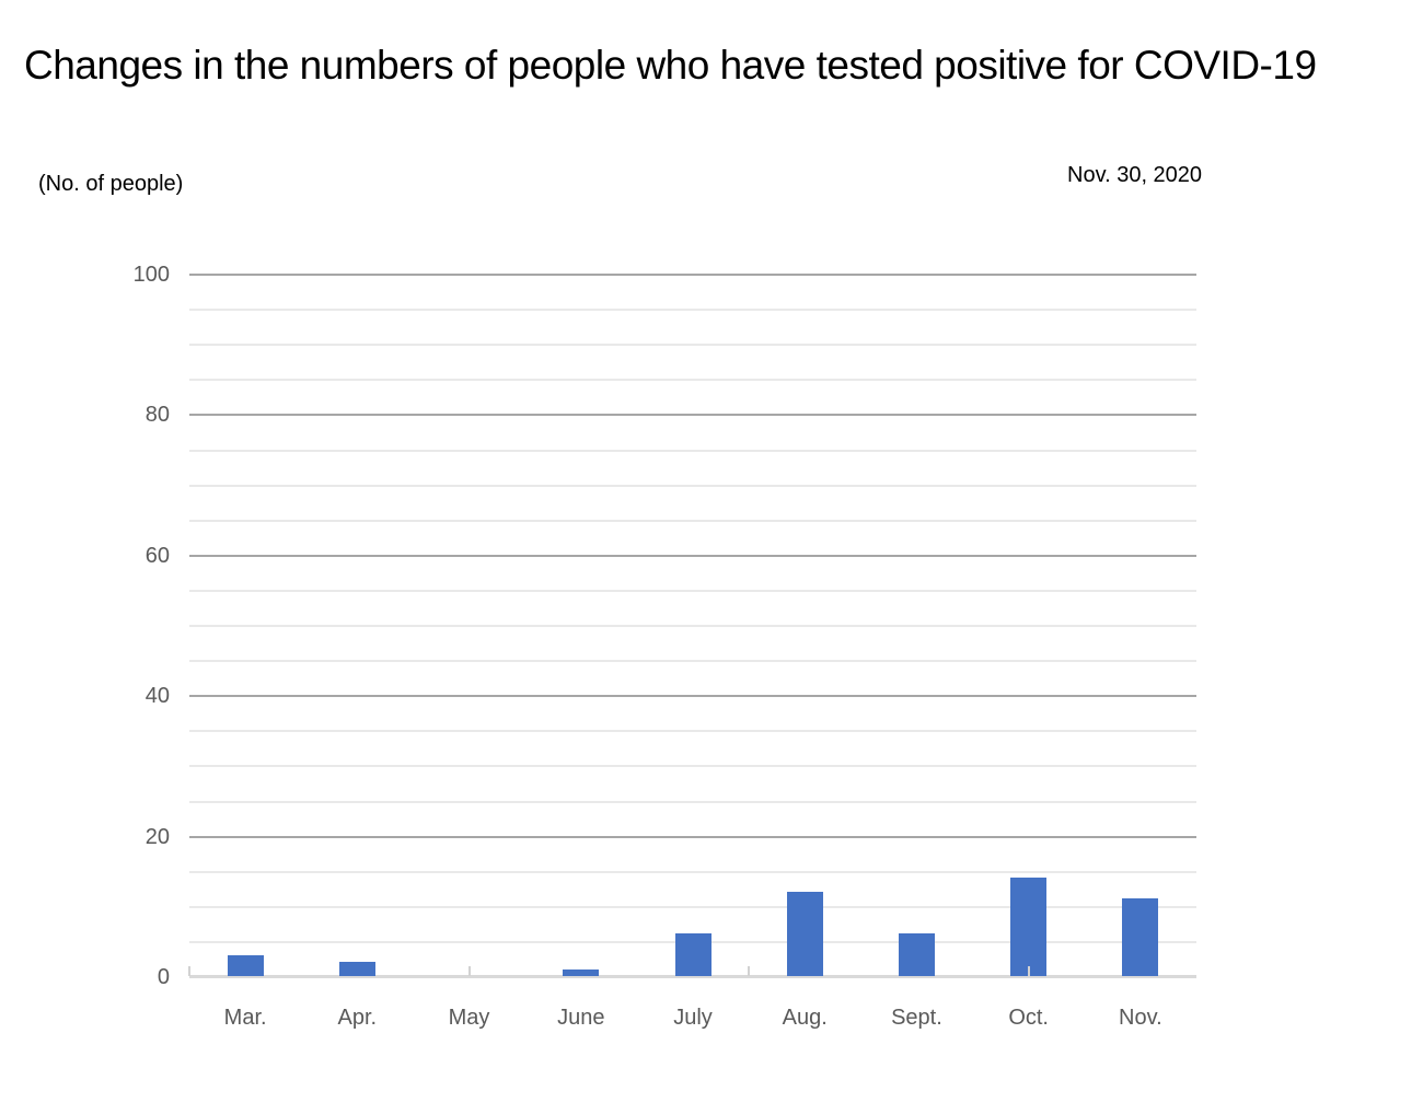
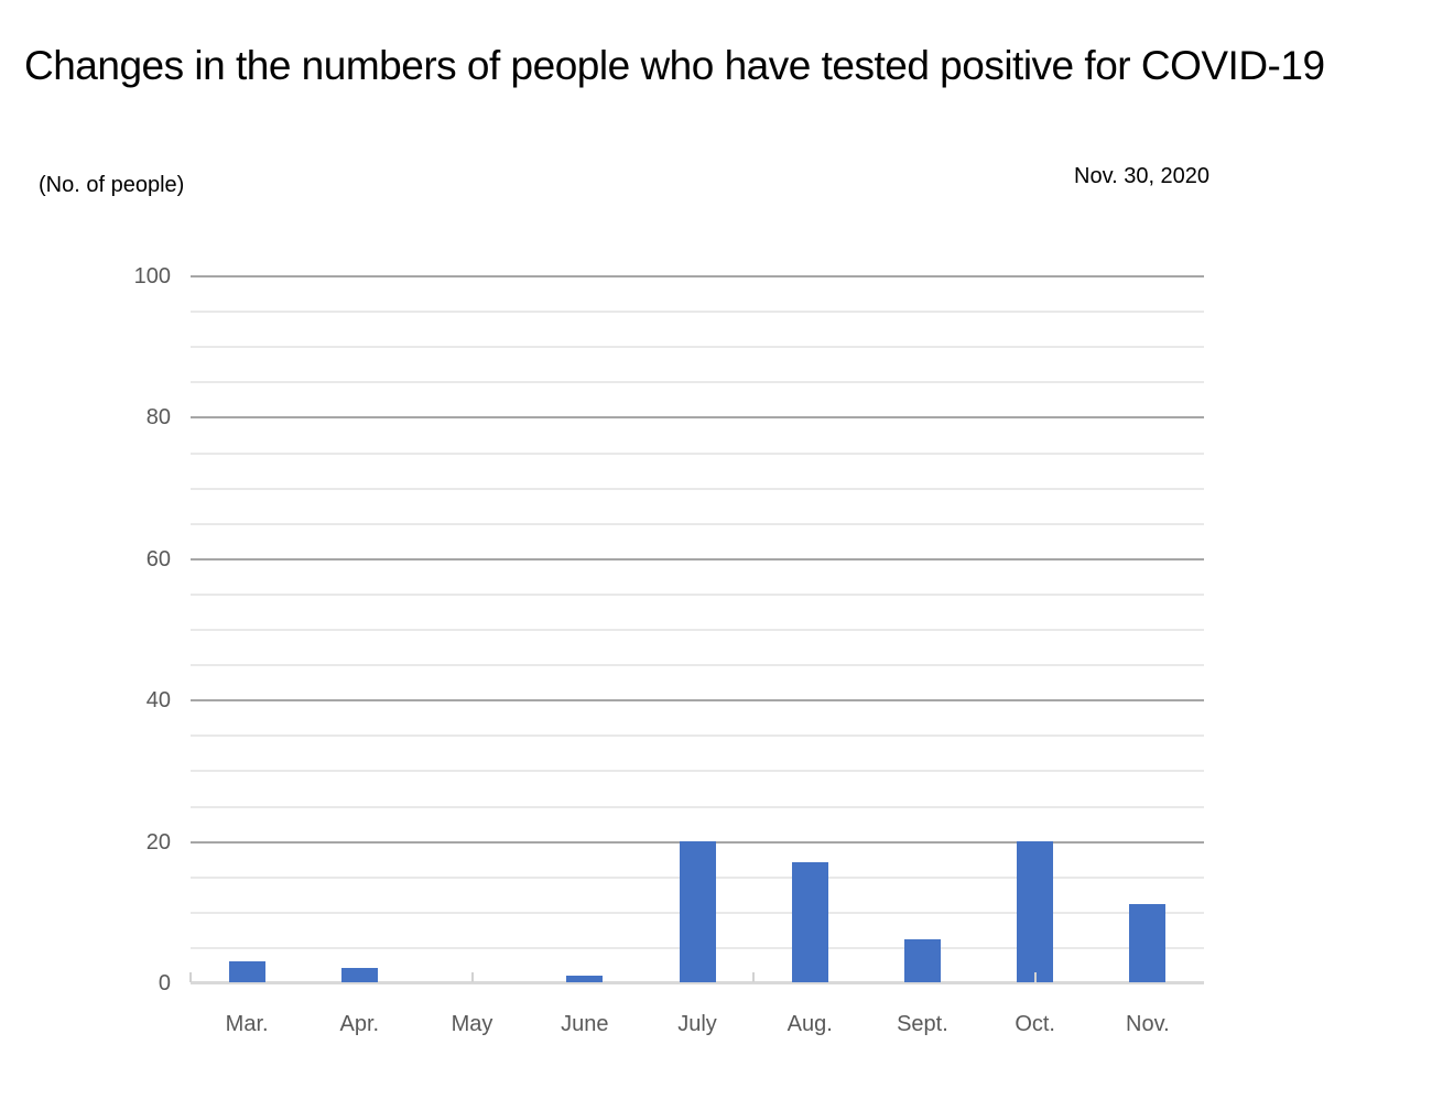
July: 6 -> 20
Aug.: 12 -> 17
Oct.: 14 -> 20
